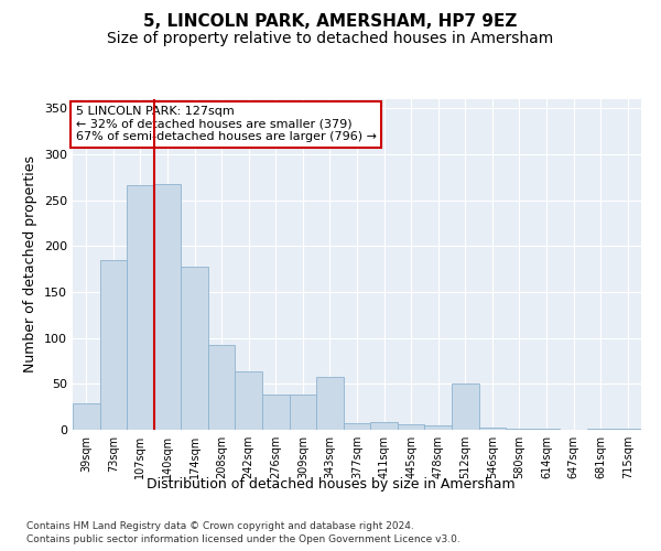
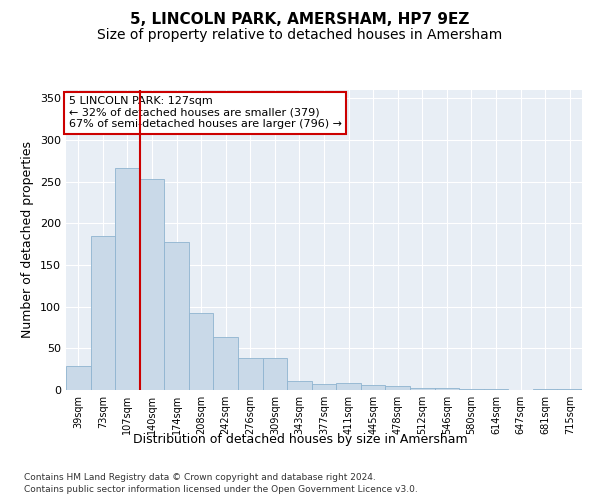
140sqm: 268 -> 253
343sqm: 58 -> 11
512sqm: 50 -> 3
